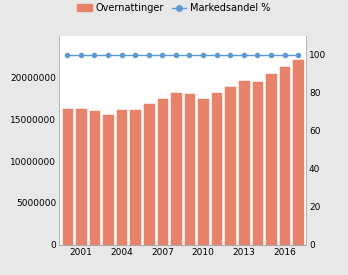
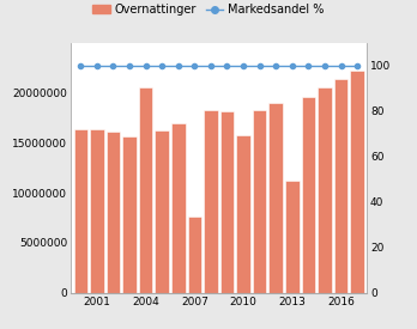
Overnattinger/2004: 16200000 -> 20600000
Overnattinger/2007: 17600000 -> 7600000
Overnattinger/2010: 17500000 -> 15800000
Overnattinger/2013: 19700000 -> 11200000
